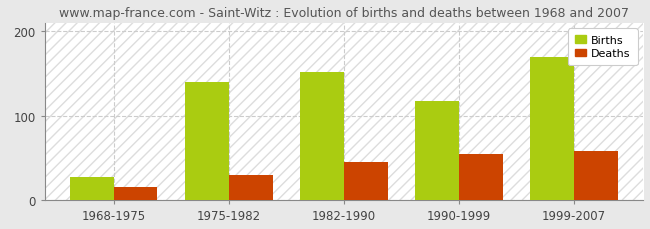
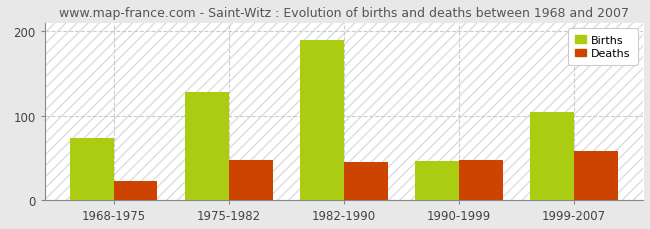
Births/1968-1975: 27 -> 74
Deaths/1968-1975: 15 -> 22
Births/1975-1982: 140 -> 128
Deaths/1975-1982: 30 -> 48
Births/1982-1990: 152 -> 190
Births/1990-1999: 117 -> 46
Deaths/1990-1999: 55 -> 48
Births/1999-2007: 170 -> 104
